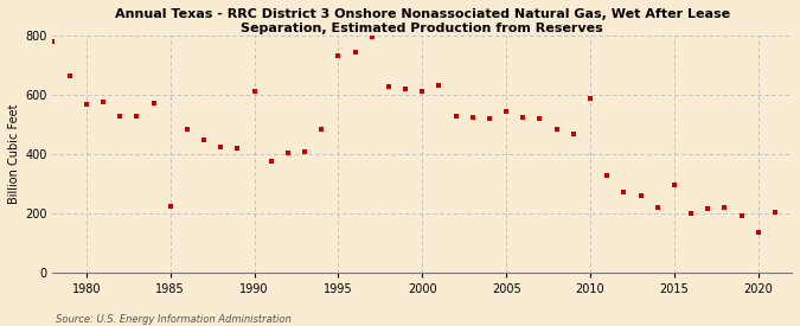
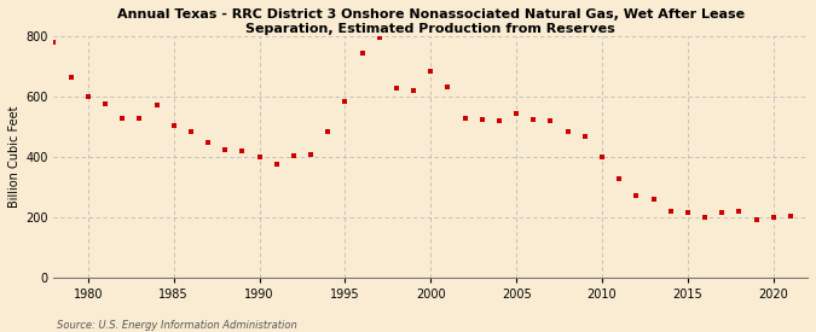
1980: 570 -> 600
1985: 225 -> 505
1990: 615 -> 400
1995: 735 -> 585
2000: 615 -> 685
2010: 590 -> 400
2015: 295 -> 215
2020: 135 -> 200
